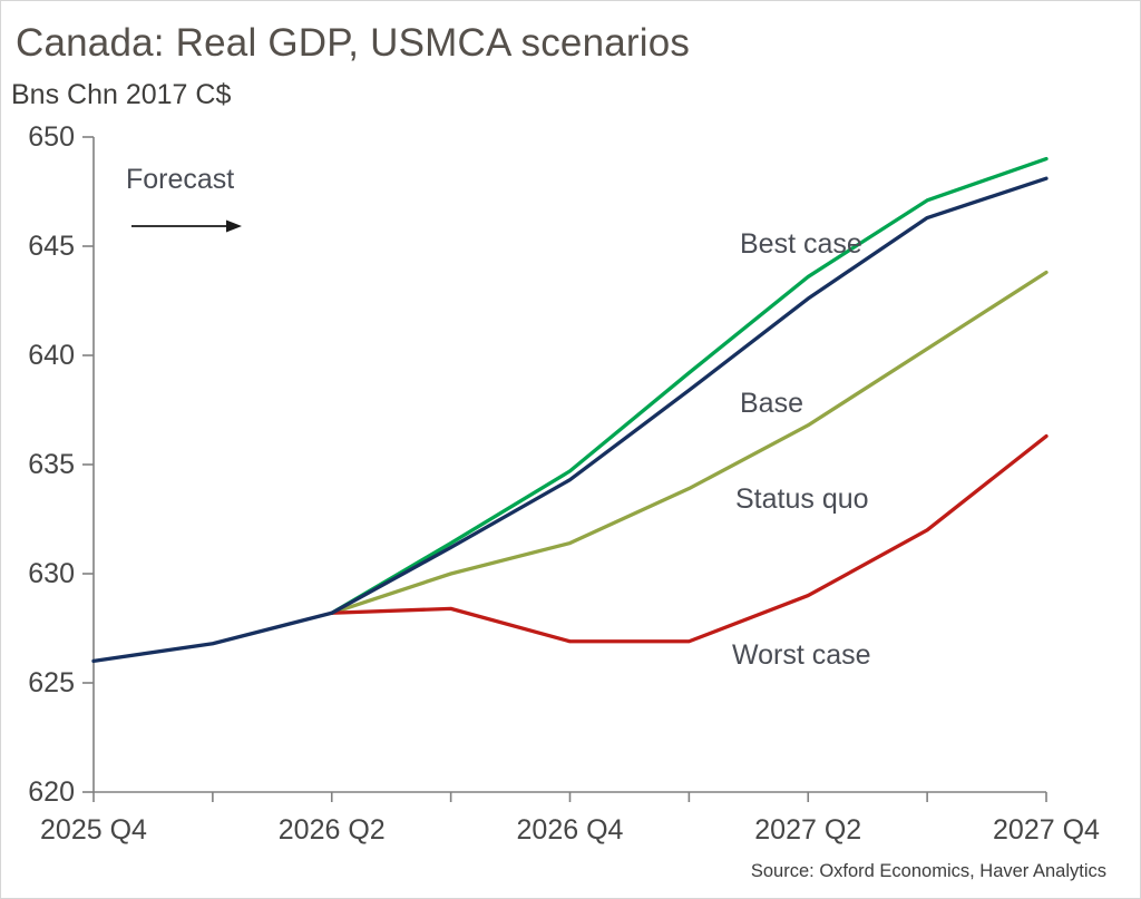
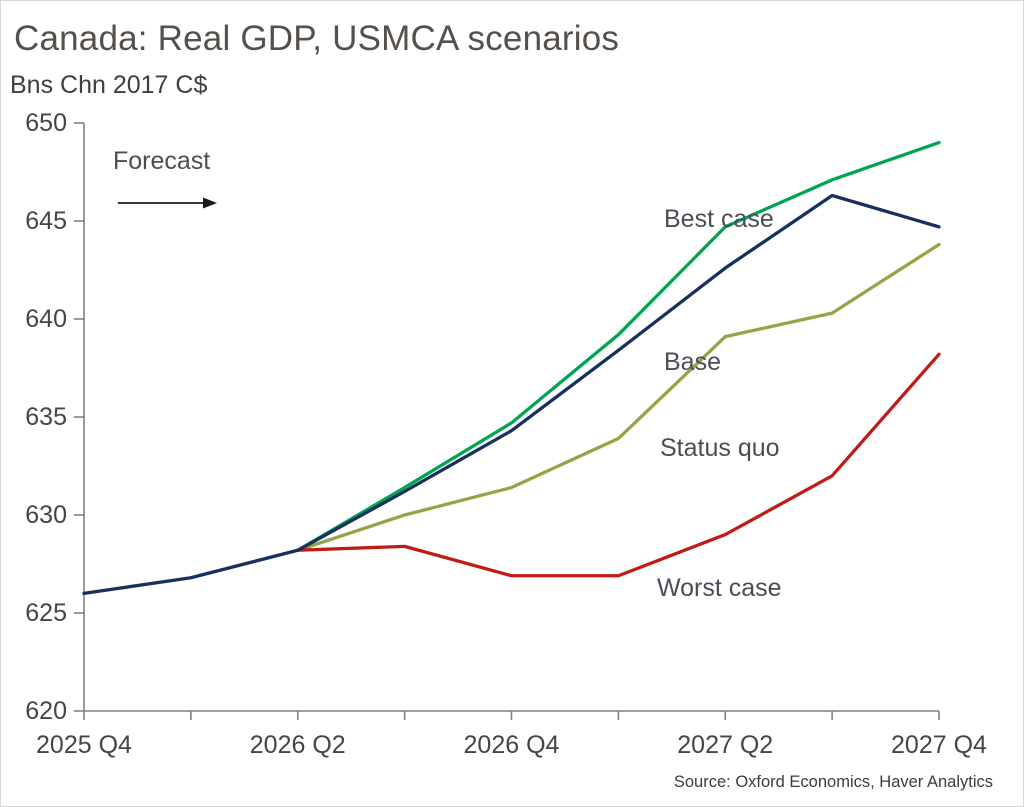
Best case/2027 Q2: 643.6 -> 644.7
Status quo/2027 Q2: 636.8 -> 639.1
Base/2027 Q4: 648.1 -> 644.7
Worst case/2027 Q4: 636.3 -> 638.2
